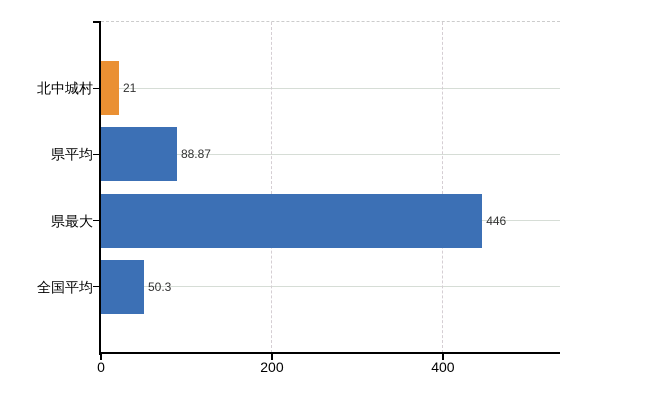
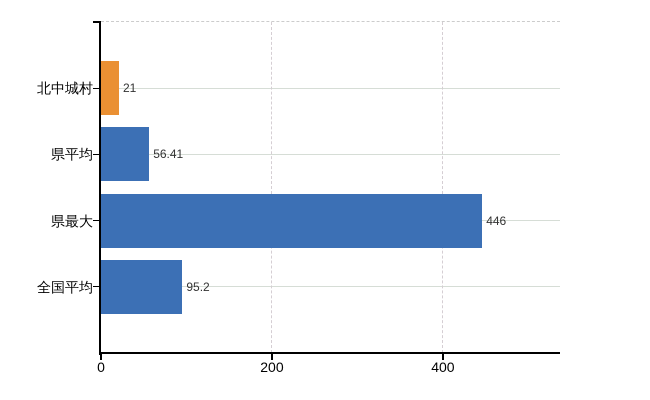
県平均: 88.87 -> 56.41
全国平均: 50.3 -> 95.2
